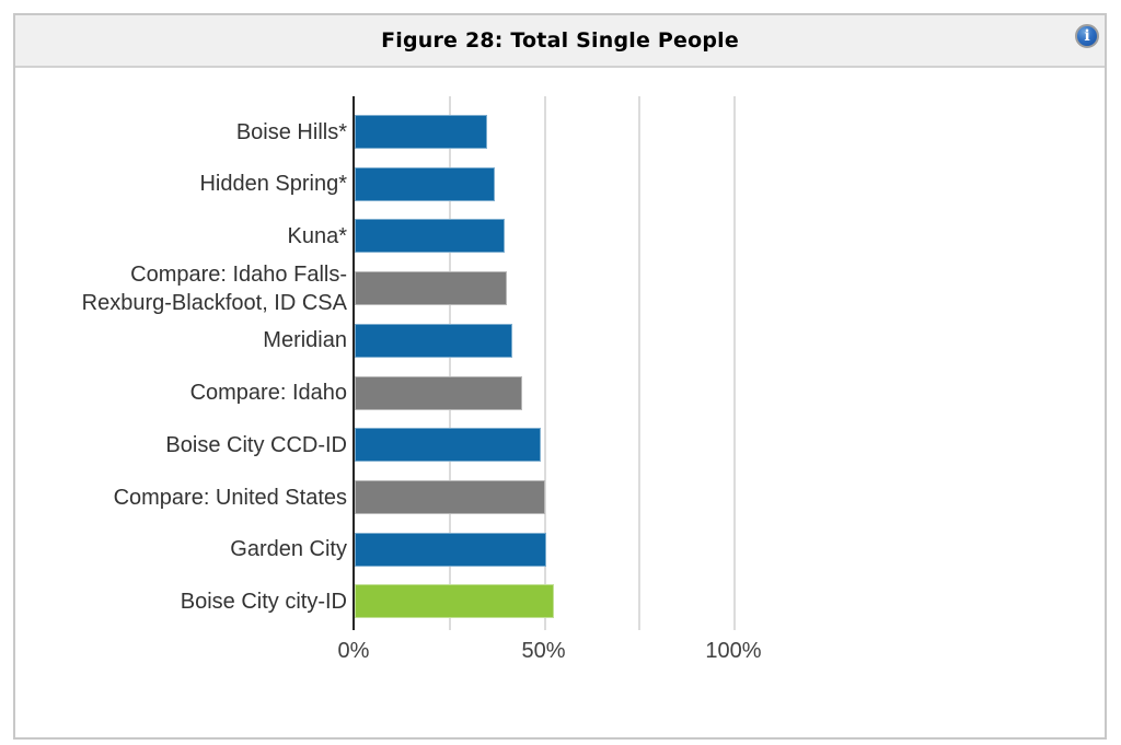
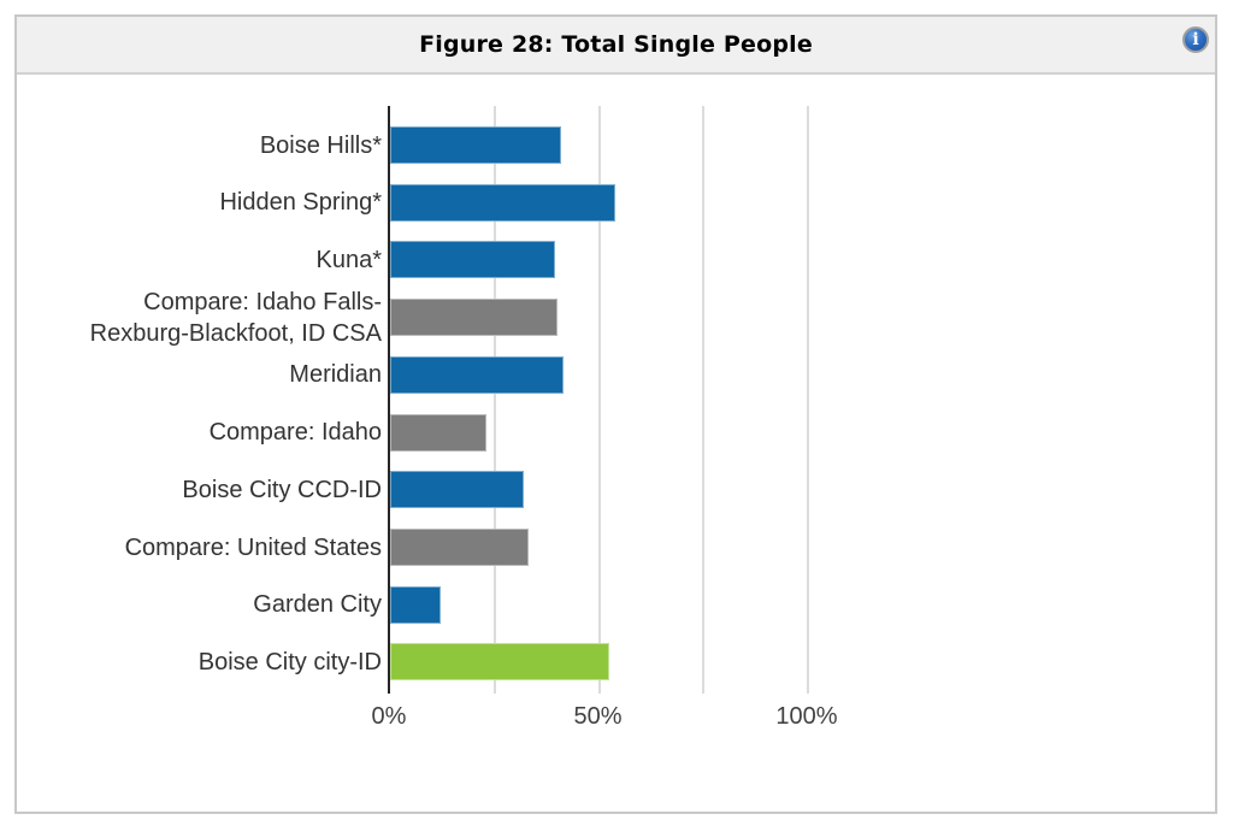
Boise Hills*: 35% -> 41%
Hidden Spring*: 37% -> 54%
Compare: Idaho: 44% -> 23%
Boise City CCD-ID: 49% -> 32%
Compare: United States: 50% -> 33%
Garden City: 50% -> 12%
